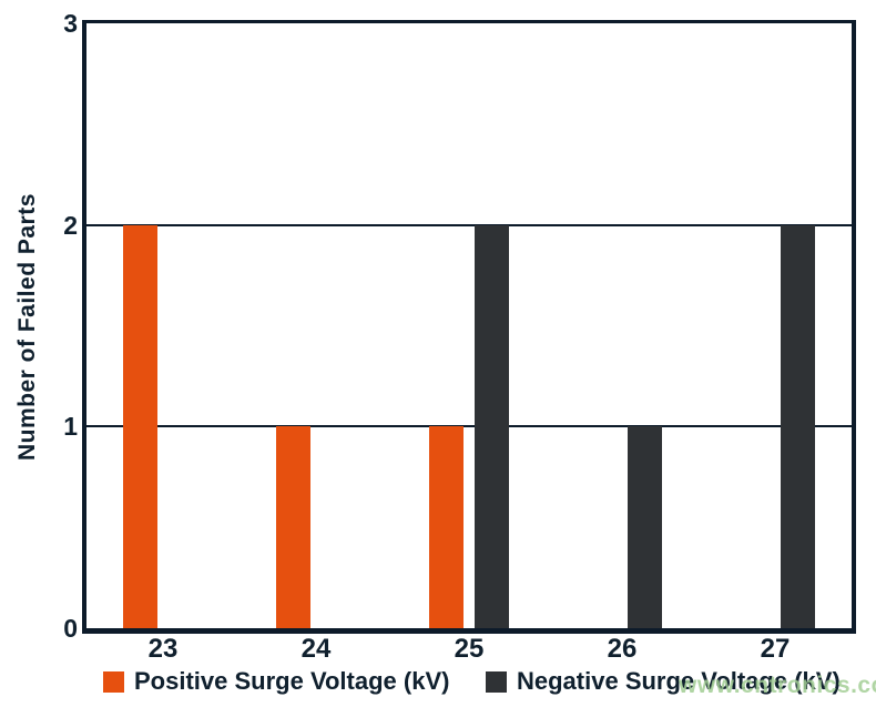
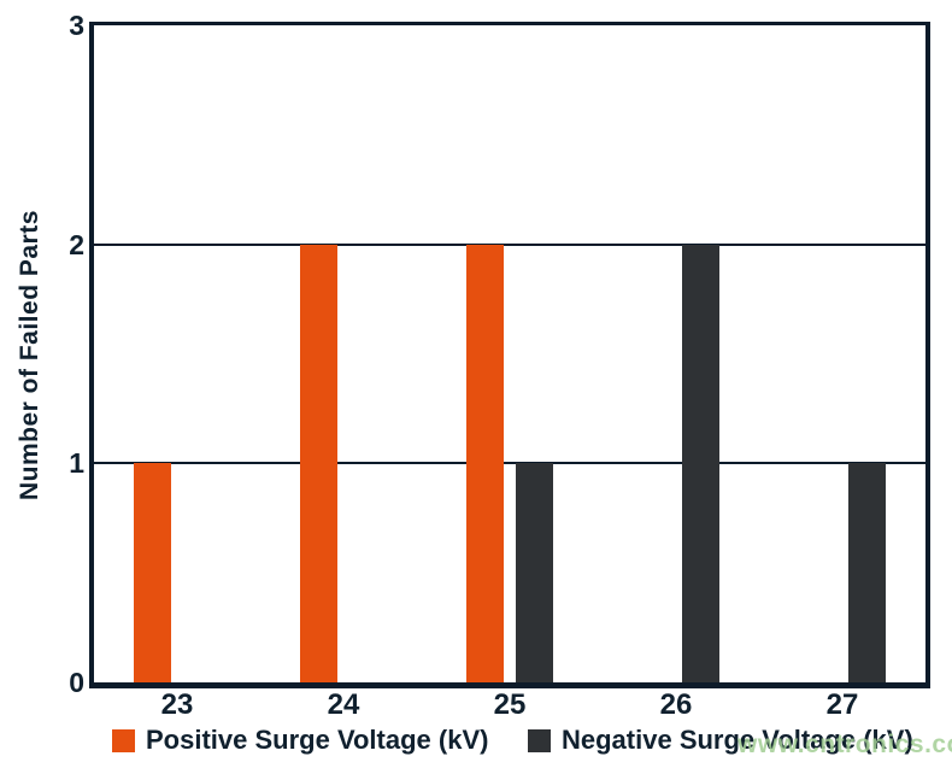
Positive Surge Voltage (kV)/23: 2 -> 1
Positive Surge Voltage (kV)/24: 1 -> 2
Positive Surge Voltage (kV)/25: 1 -> 2
Negative Surge Voltage (kV)/25: 2 -> 1
Negative Surge Voltage (kV)/26: 1 -> 2
Negative Surge Voltage (kV)/27: 2 -> 1
